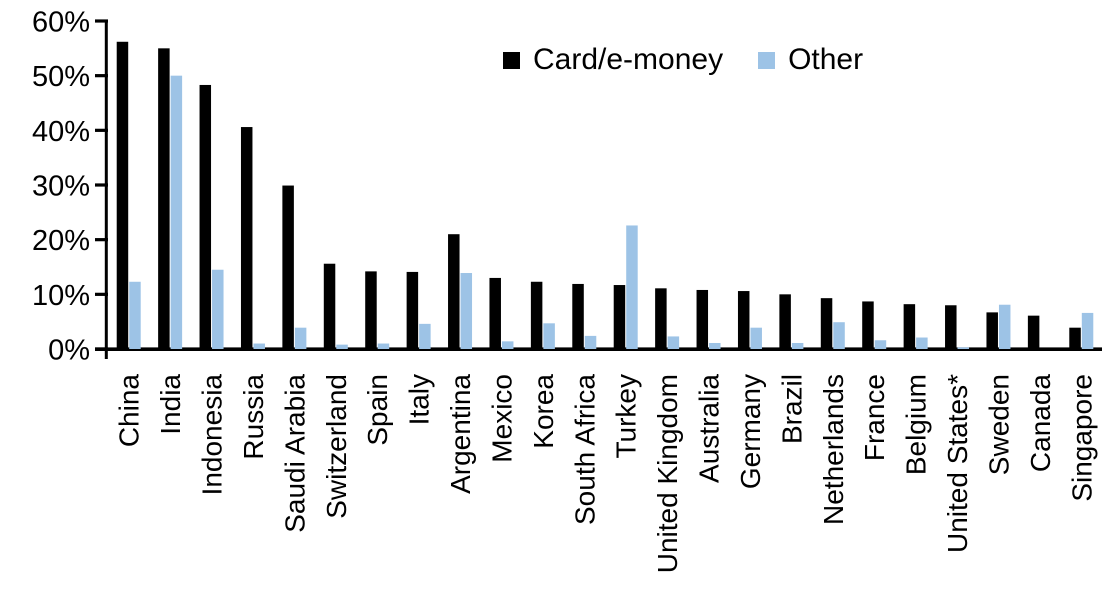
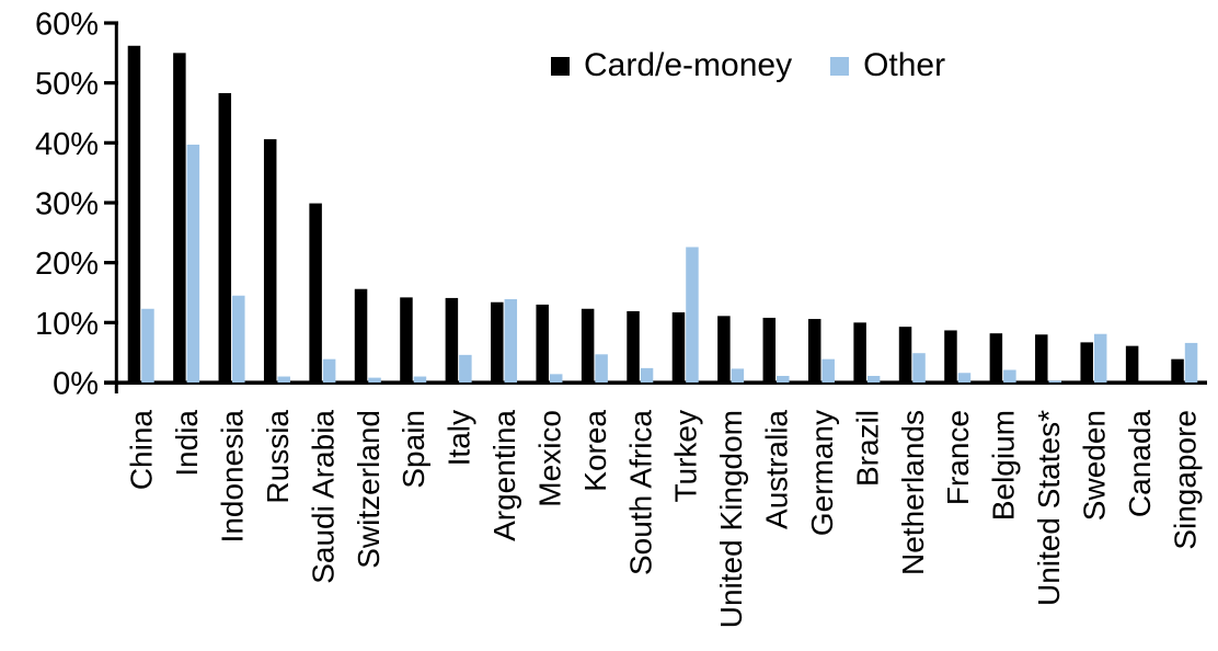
Other/India: 50% -> 40%
Card/e-money/Argentina: 21% -> 13%
